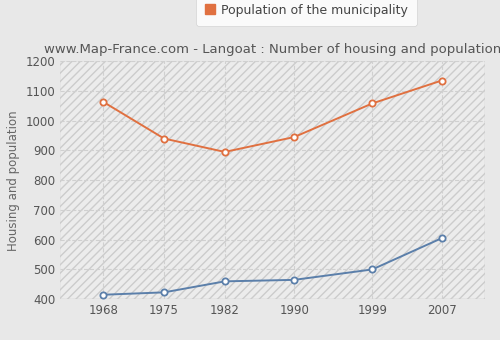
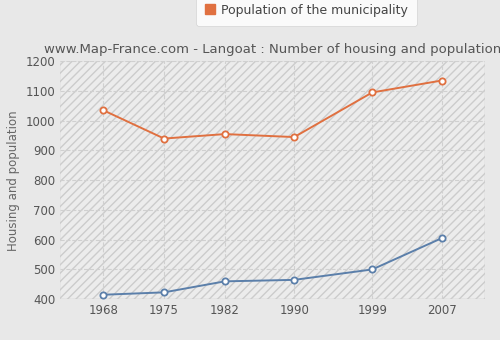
Population of the municipality/1968: 1063 -> 1035
Population of the municipality/1982: 895 -> 955
Population of the municipality/1999: 1058 -> 1095
